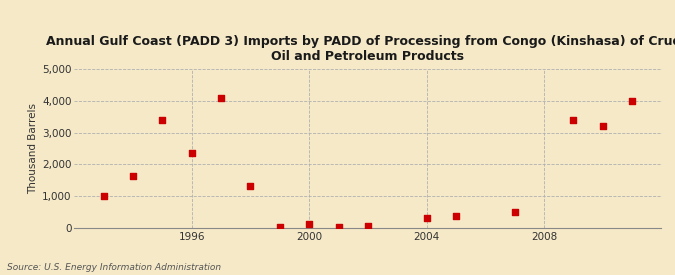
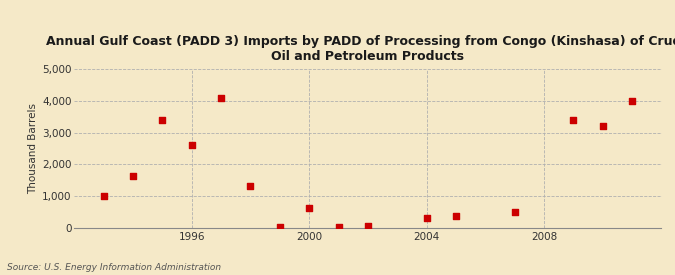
1996: 2,350 -> 2,600
2000: 130 -> 650
